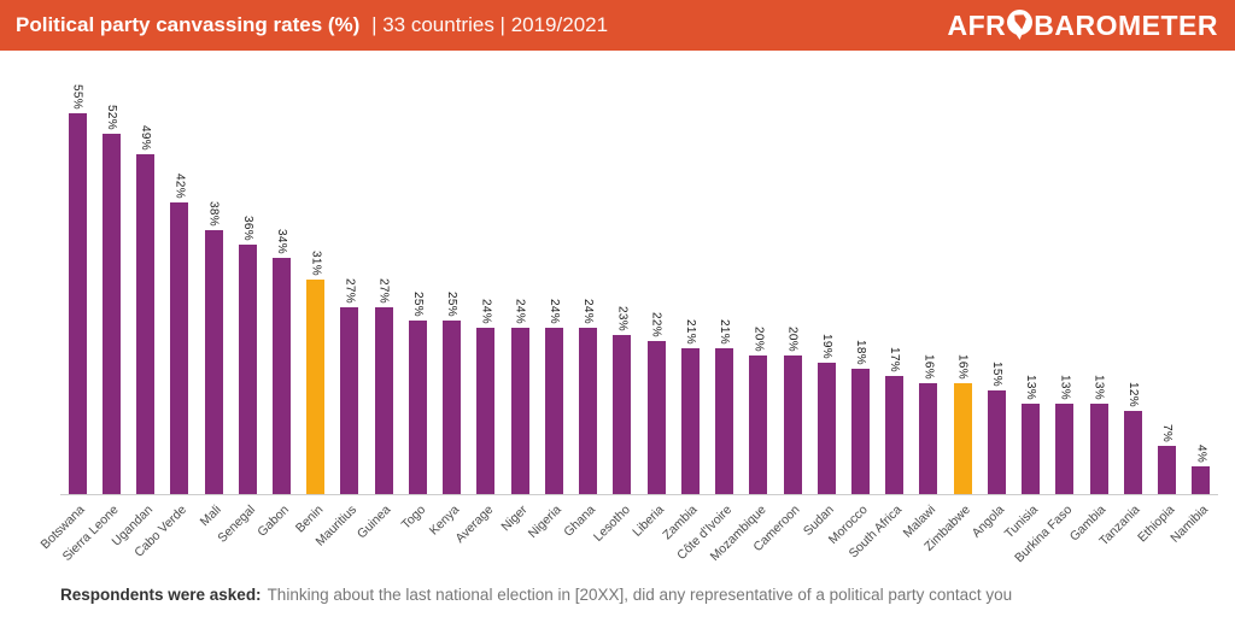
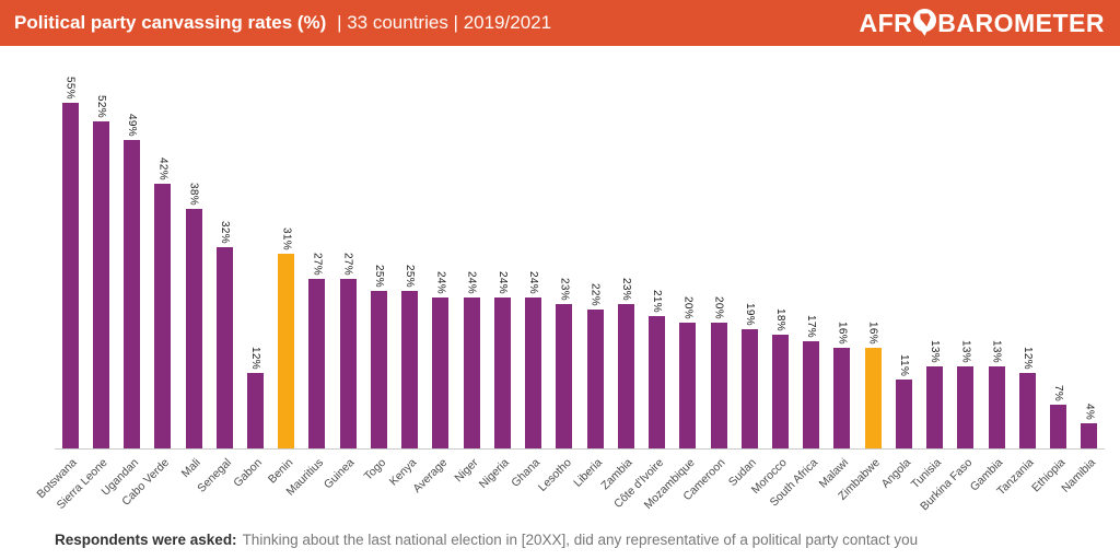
Senegal: 36% -> 32%
Gabon: 34% -> 12%
Zambia: 21% -> 23%
Angola: 15% -> 11%
